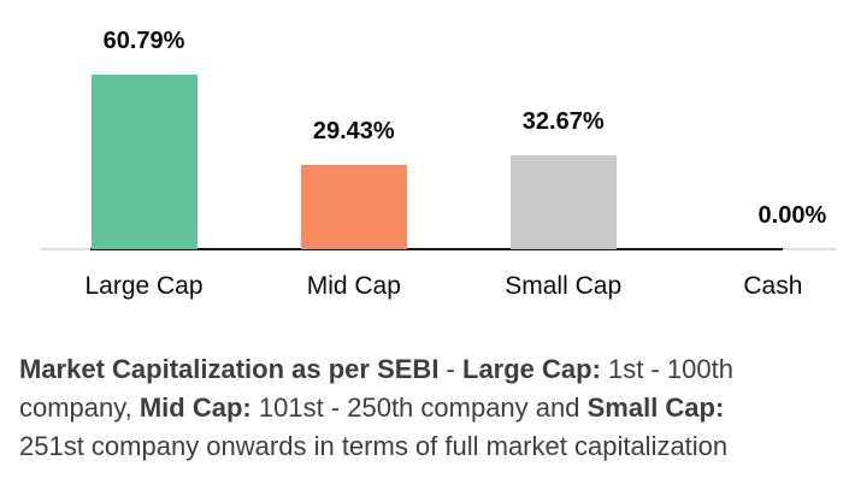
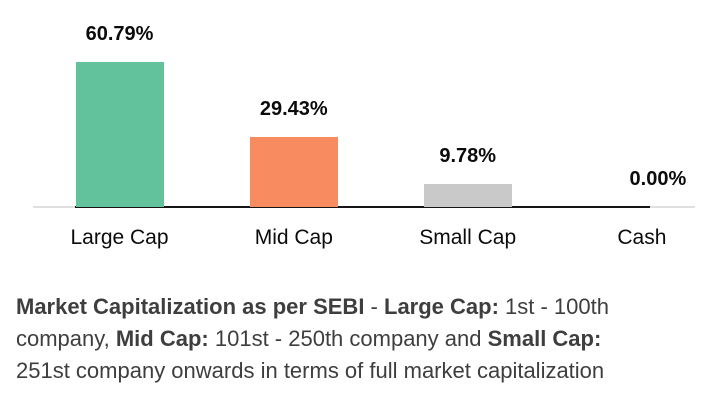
Small Cap: 32.67% -> 9.78%
